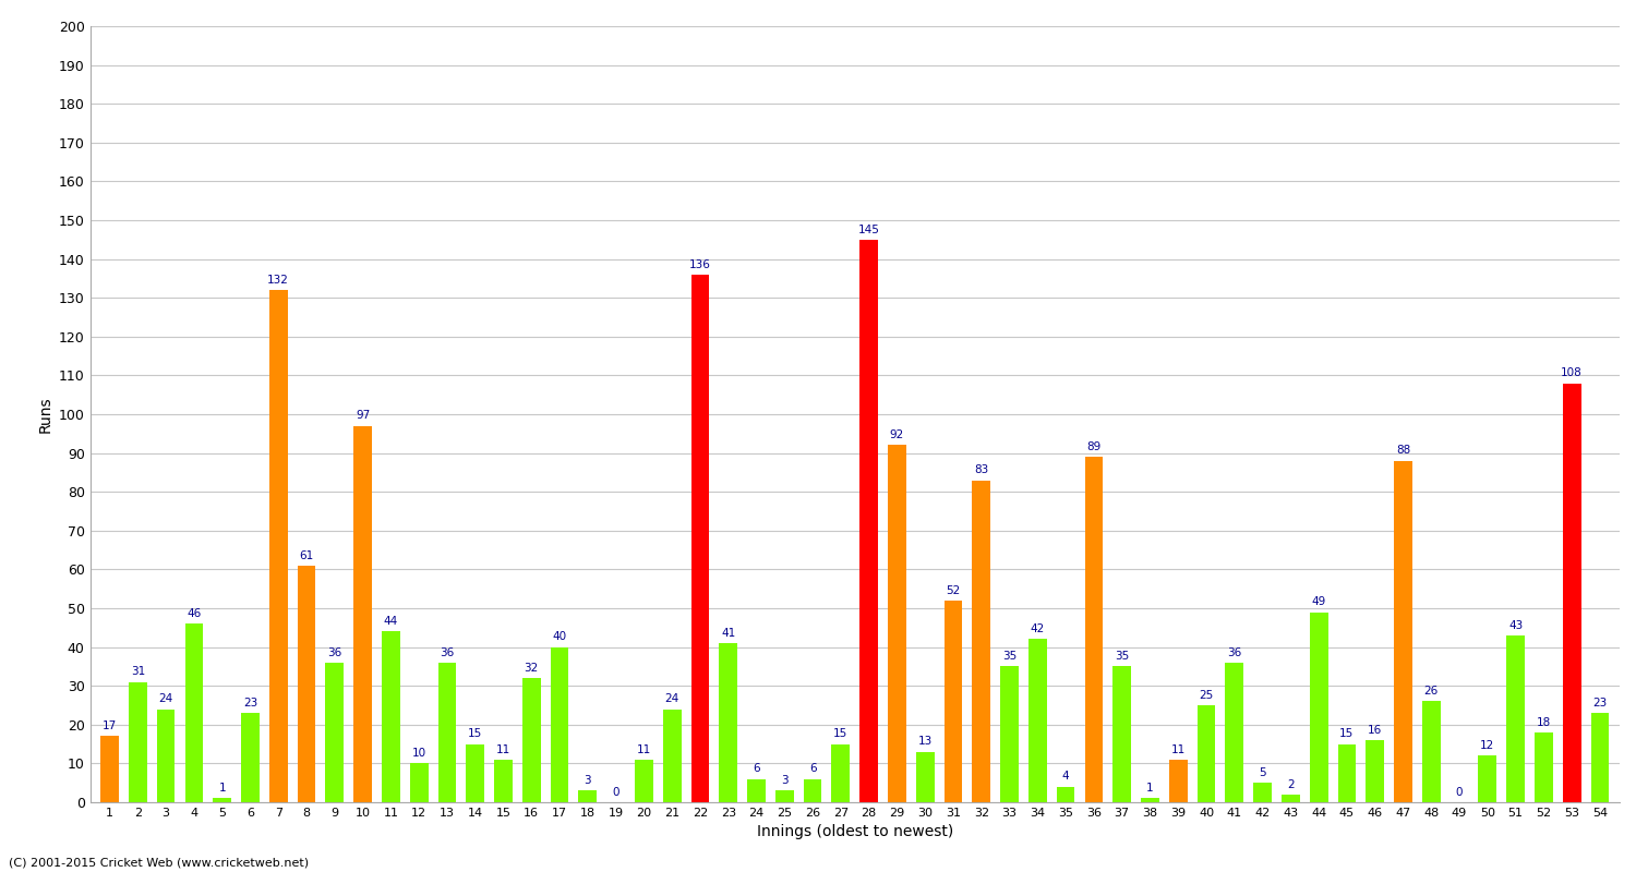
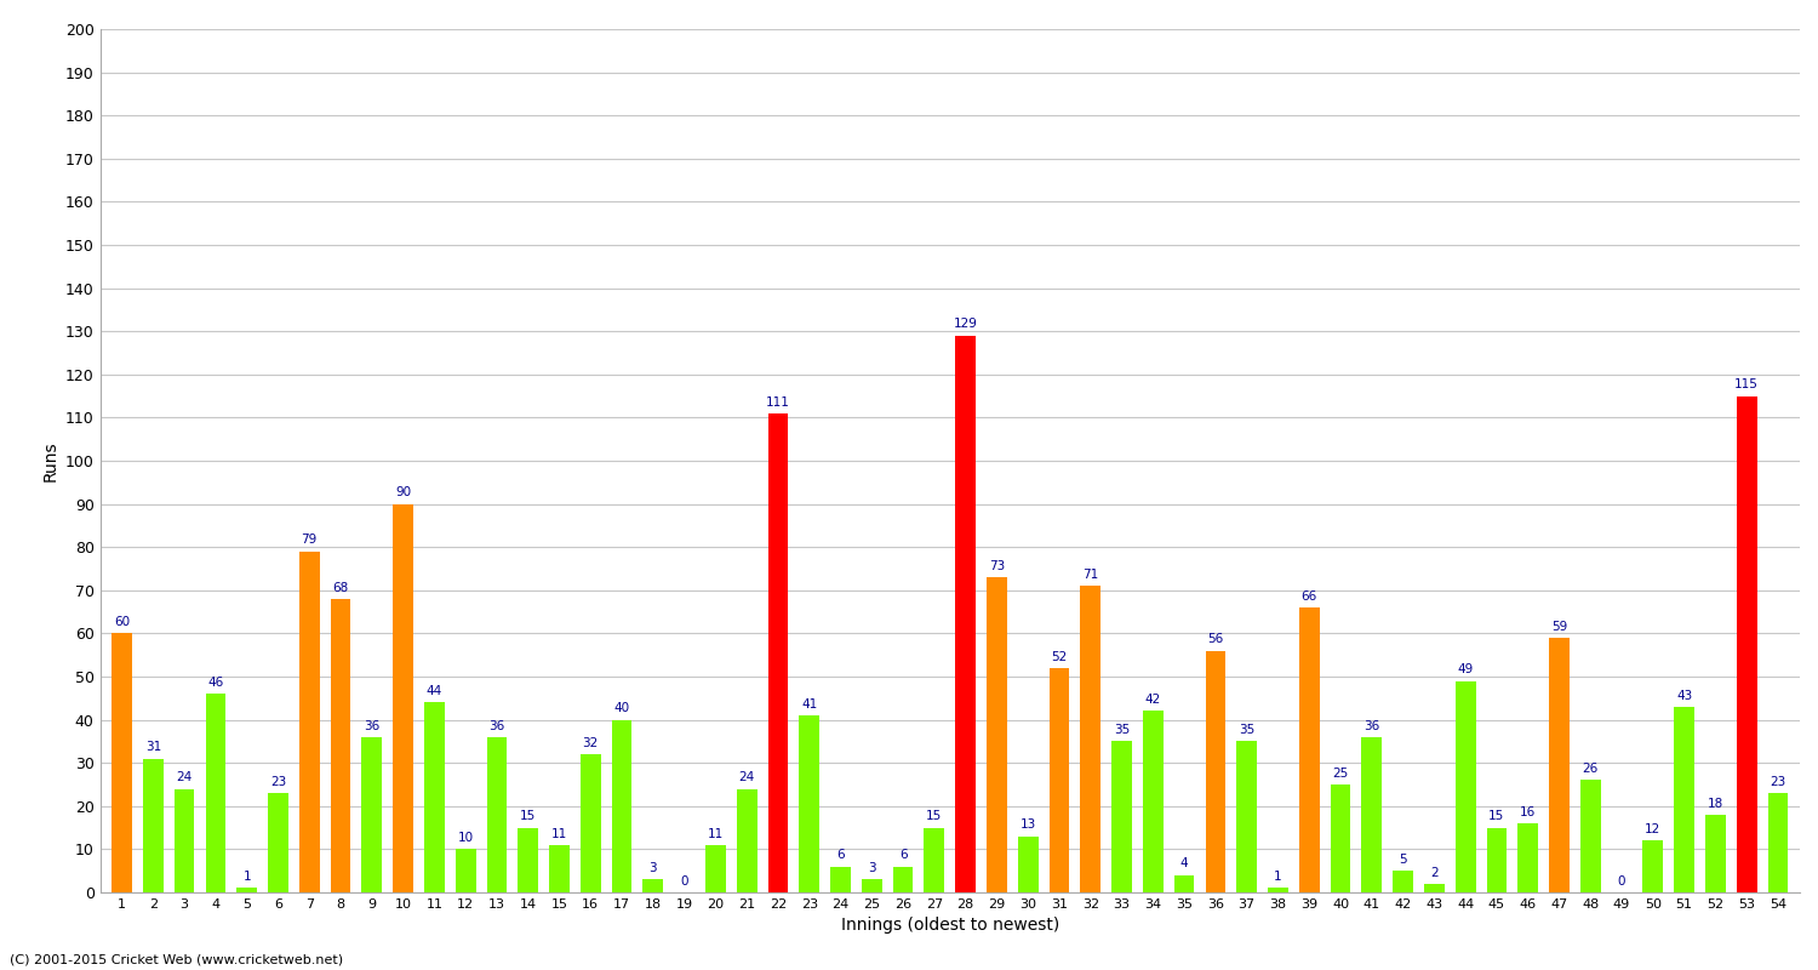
1: 17 -> 60
7: 132 -> 79
8: 61 -> 68
10: 97 -> 90
22: 136 -> 111
28: 145 -> 129
29: 92 -> 73
32: 83 -> 71
36: 89 -> 56
39: 11 -> 66
47: 88 -> 59
53: 108 -> 115
